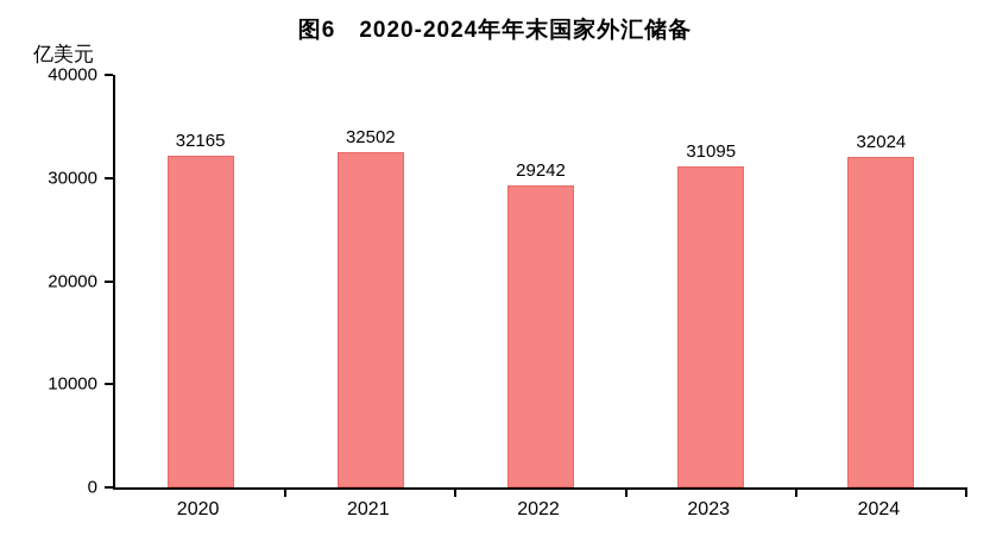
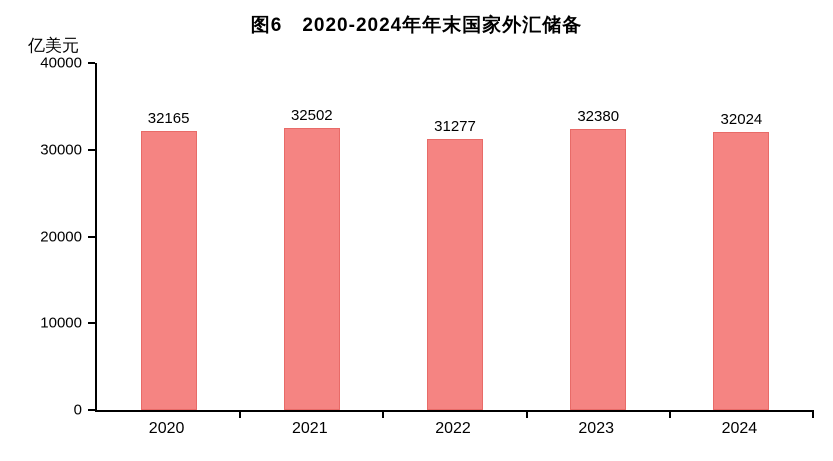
2022: 29242 -> 31277
2023: 31095 -> 32380
